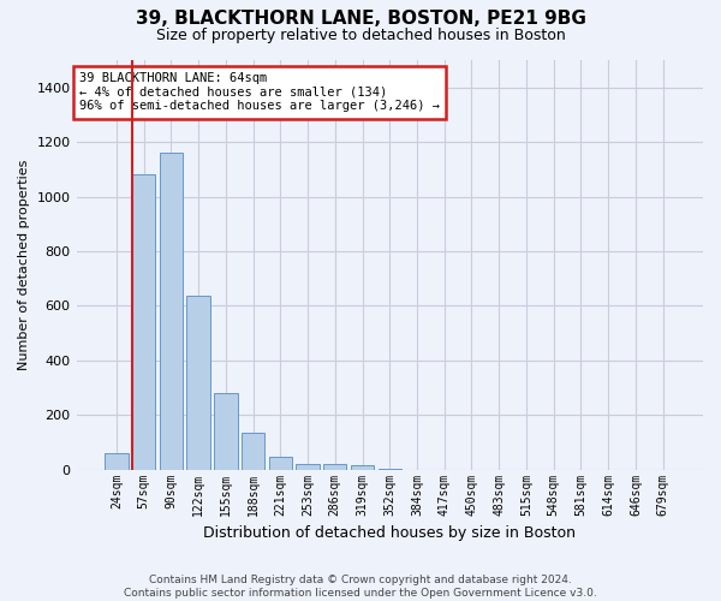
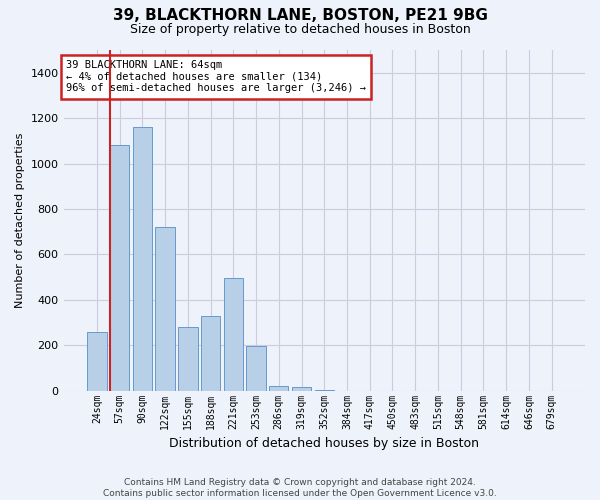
24sqm: 60 -> 260
122sqm: 635 -> 720
188sqm: 135 -> 330
221sqm: 45 -> 495
253sqm: 20 -> 195
